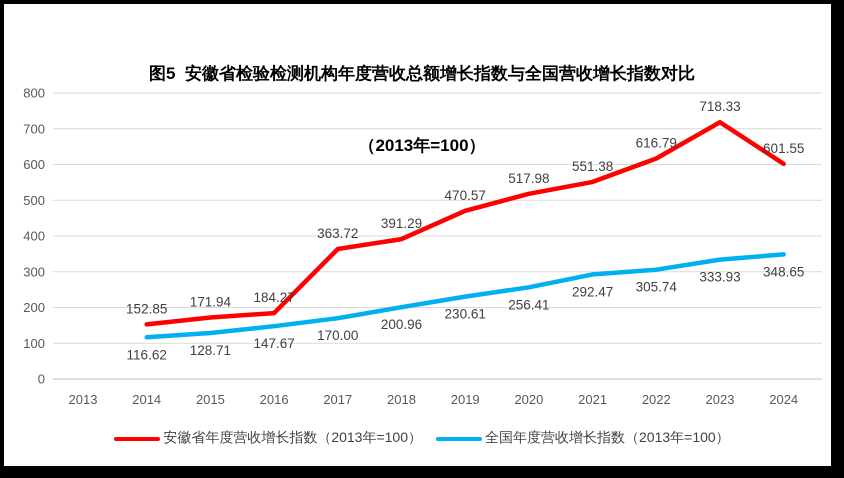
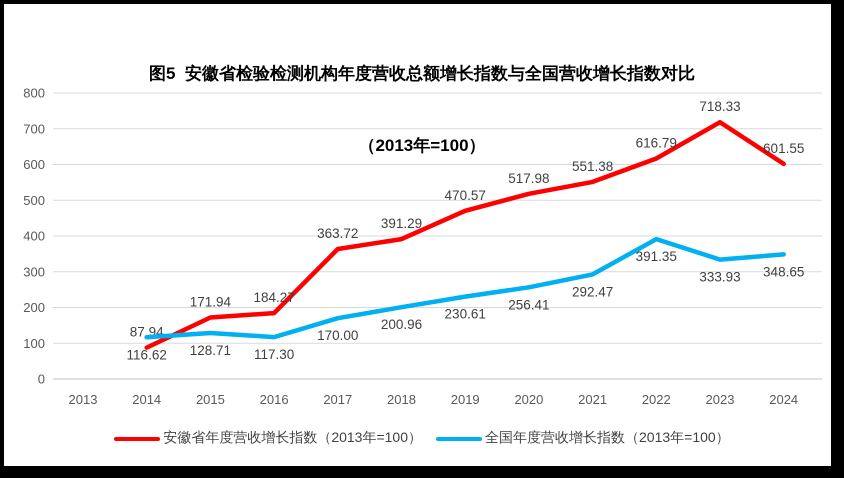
安徽省年度营收增长指数（2013年=100）/2014: 152.85 -> 87.94
全国年度营收增长指数（2013年=100）/2016: 147.67 -> 117.30
全国年度营收增长指数（2013年=100）/2022: 305.74 -> 391.35
